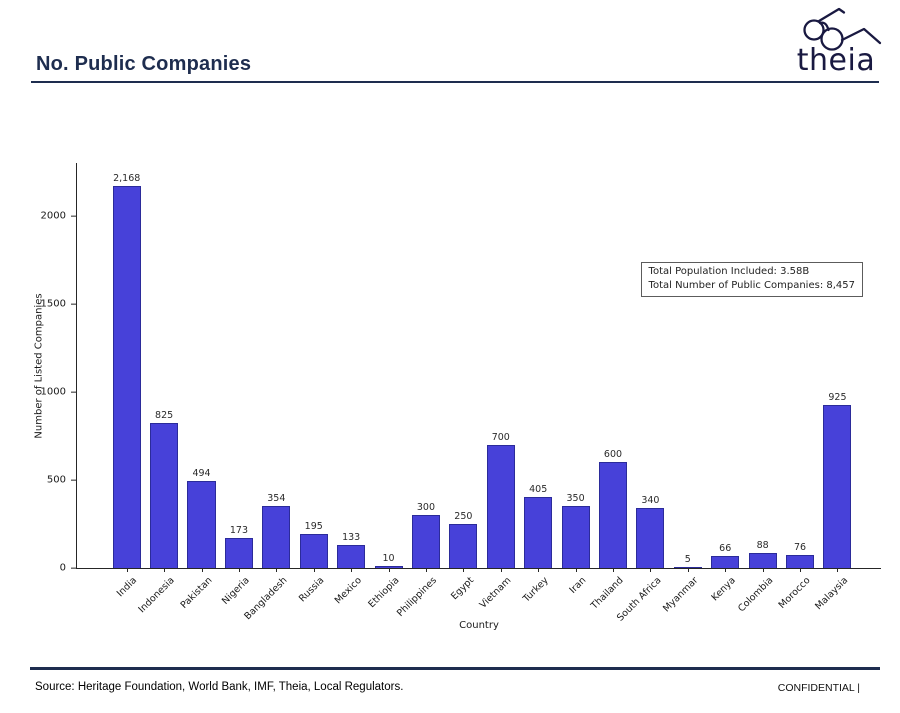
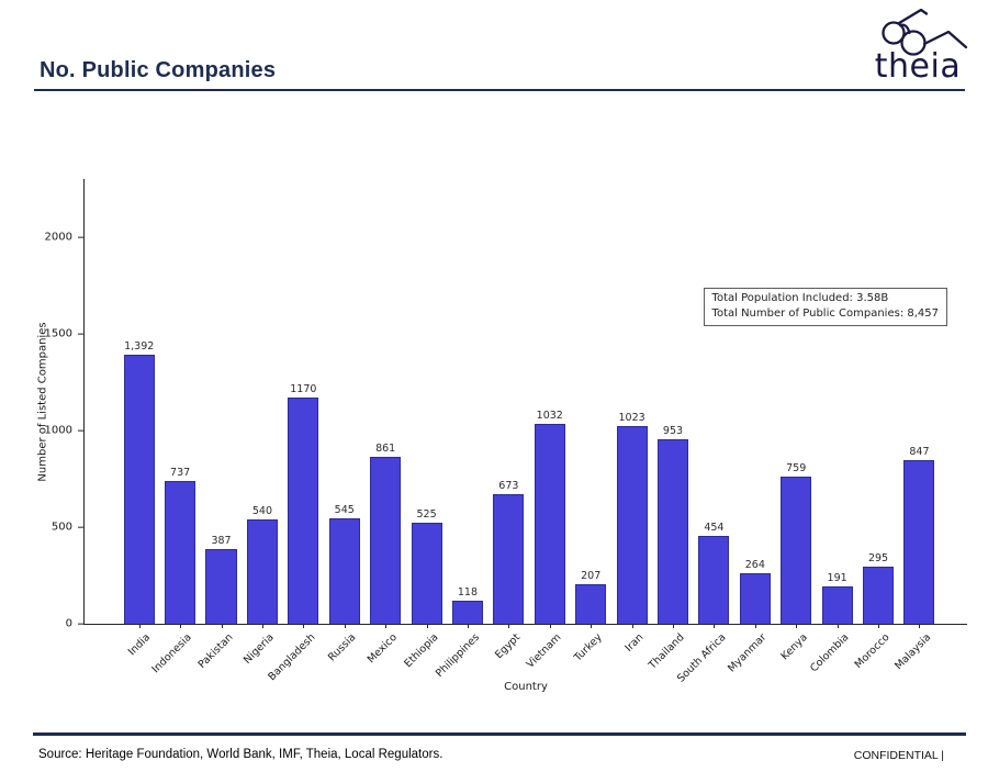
India: 2,168 -> 1,392
Indonesia: 825 -> 737
Pakistan: 494 -> 387
Nigeria: 173 -> 540
Bangladesh: 354 -> 1170
Russia: 195 -> 545
Mexico: 133 -> 861
Ethiopia: 10 -> 525
Philippines: 300 -> 118
Egypt: 250 -> 673
Vietnam: 700 -> 1032
Turkey: 405 -> 207
Iran: 350 -> 1023
Thailand: 600 -> 953
South Africa: 340 -> 454
Myanmar: 5 -> 264
Kenya: 66 -> 759
Colombia: 88 -> 191
Morocco: 76 -> 295
Malaysia: 925 -> 847
